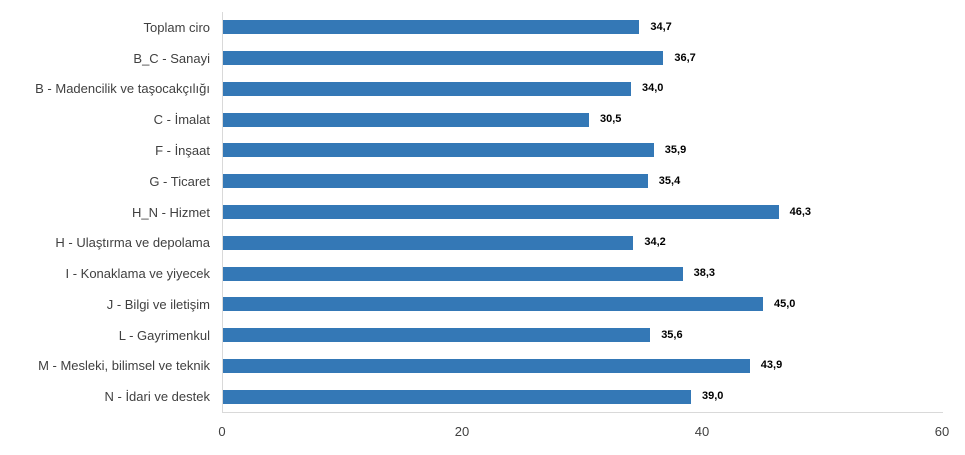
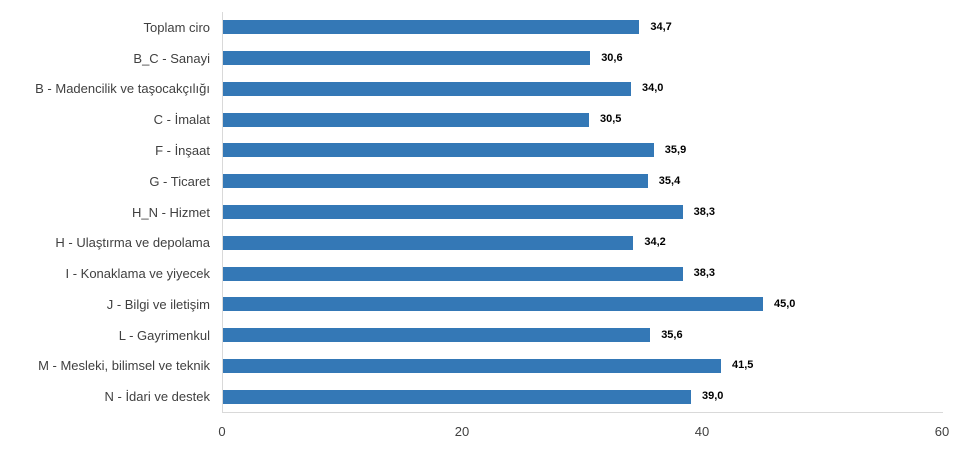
B_C - Sanayi: 36,7 -> 30,6
H_N - Hizmet: 46,3 -> 38,3
M - Mesleki, bilimsel ve teknik: 43,9 -> 41,5
